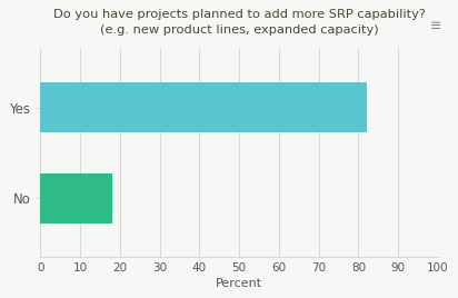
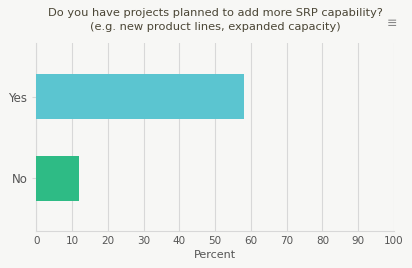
Yes: 82 -> 58
No: 18 -> 12
